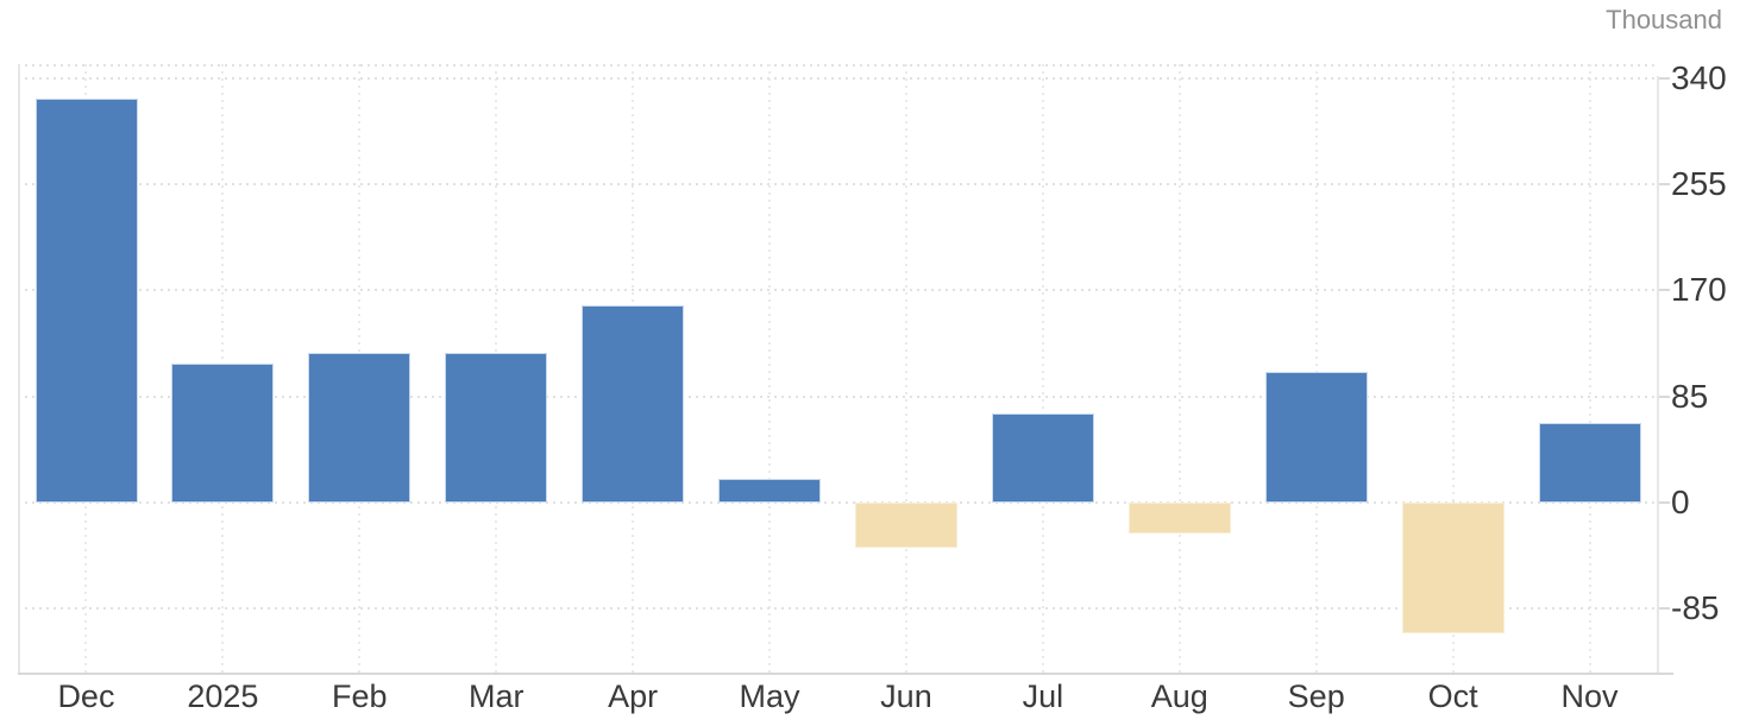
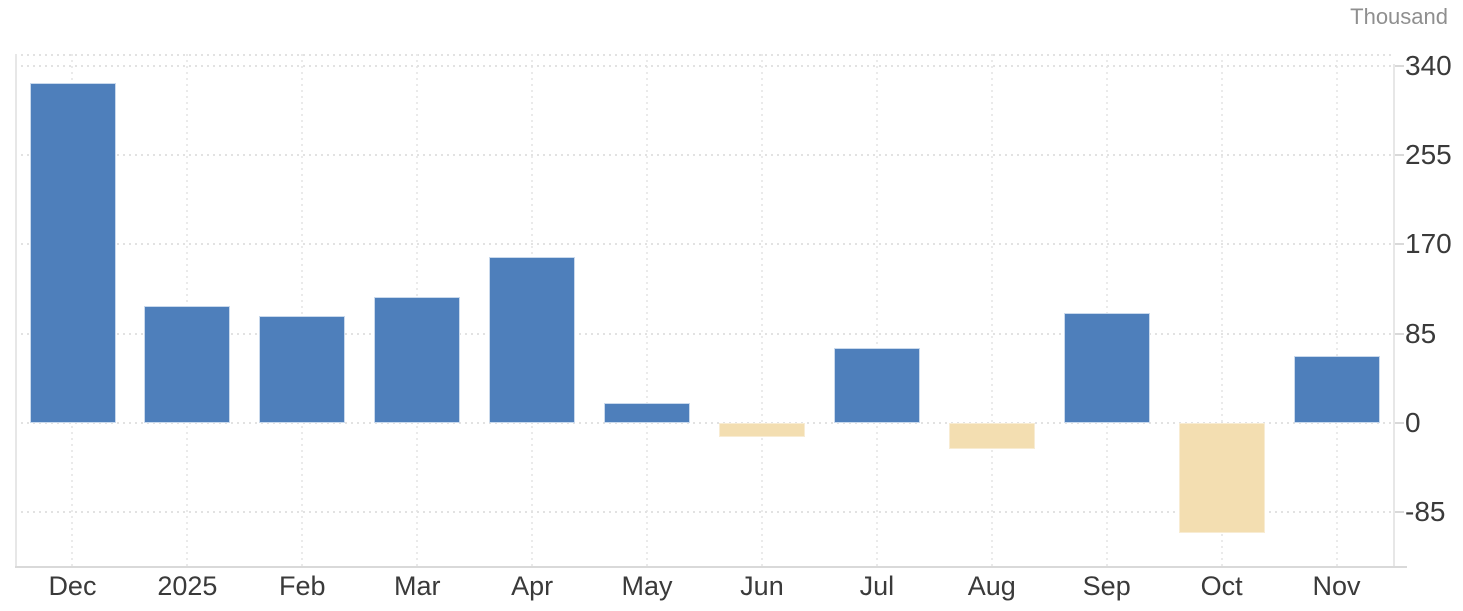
Feb: 120 -> 102
Jun: -36 -> -13
